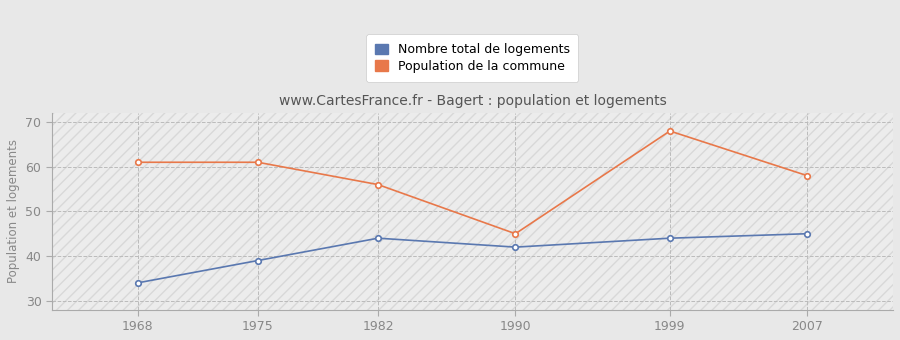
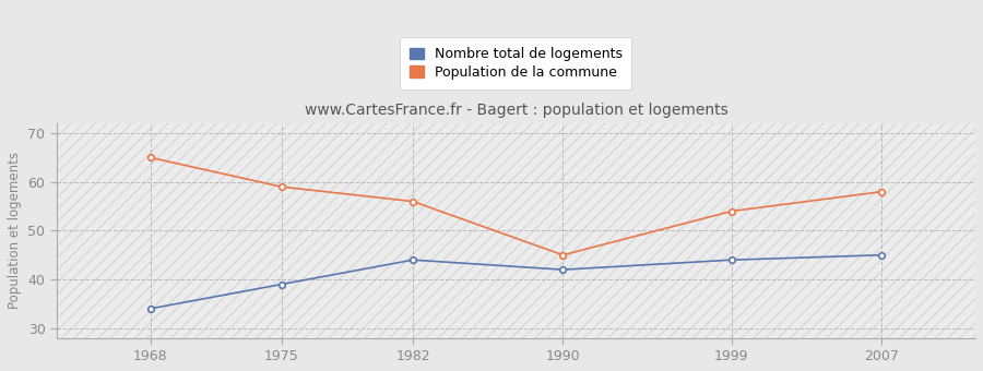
Population de la commune/1968: 61 -> 65
Population de la commune/1975: 61 -> 59
Population de la commune/1999: 68 -> 54
